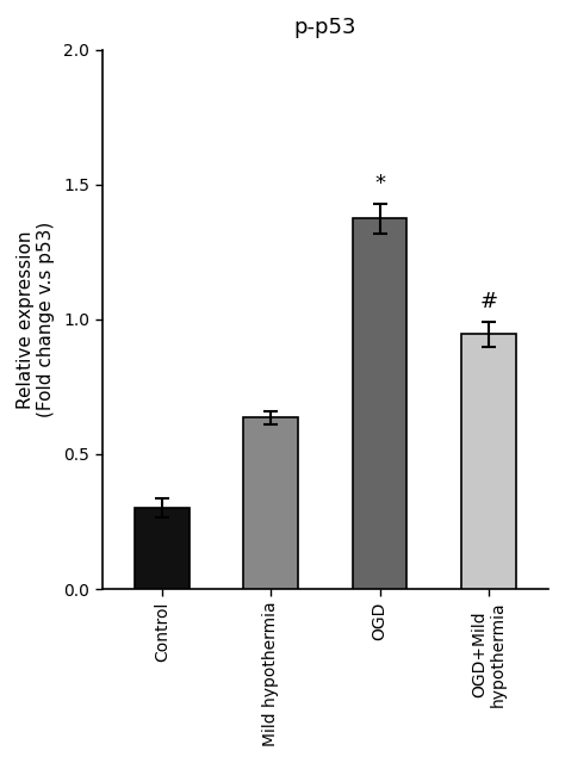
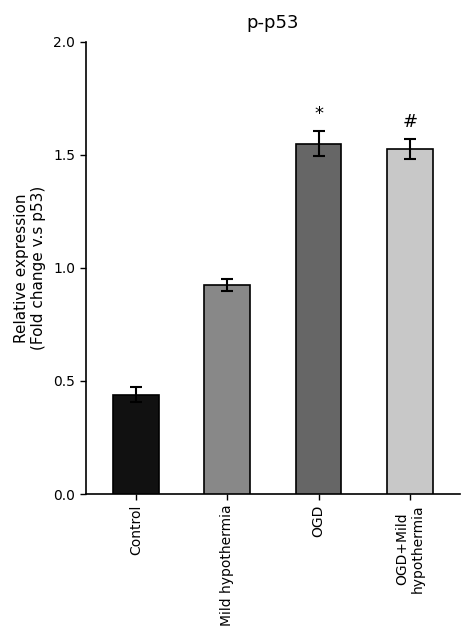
Control: 0.300 -> 0.440
Mild hypothermia: 0.635 -> 0.925
OGD: 1.375 -> 1.550
OGD+Mild hypothermia: 0.945 -> 1.525
